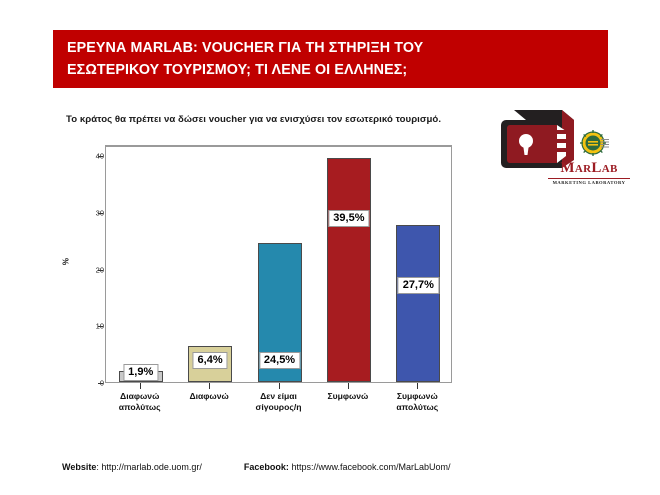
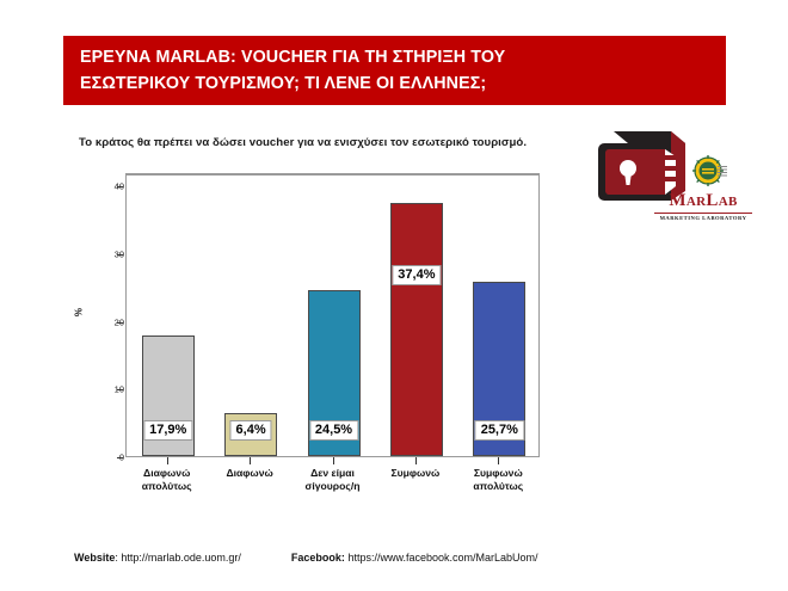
Διαφωνώ απολύτως: 1,9% -> 17,9%
Συμφωνώ: 39,5% -> 37,4%
Συμφωνώ απολύτως: 27,7% -> 25,7%
